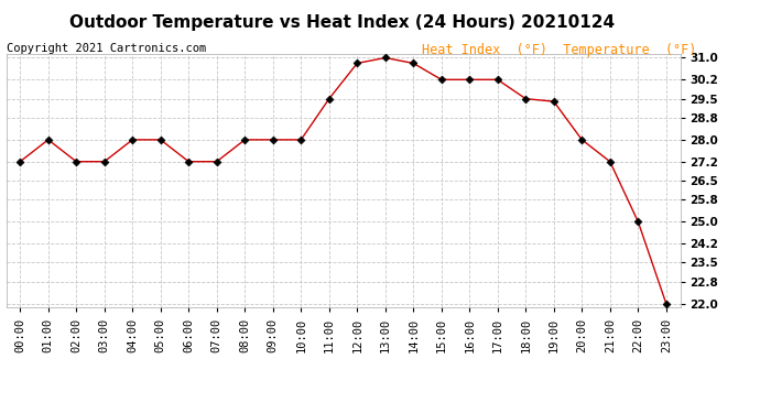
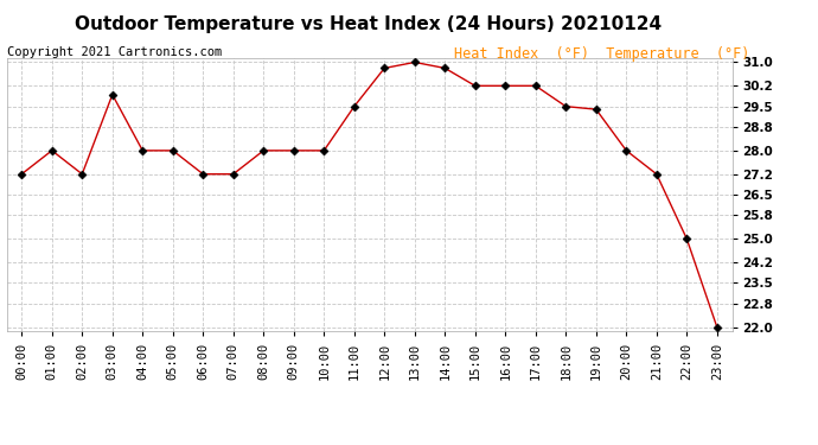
03:00: 27.2 -> 29.9
